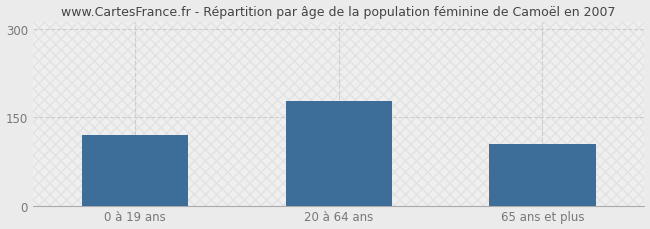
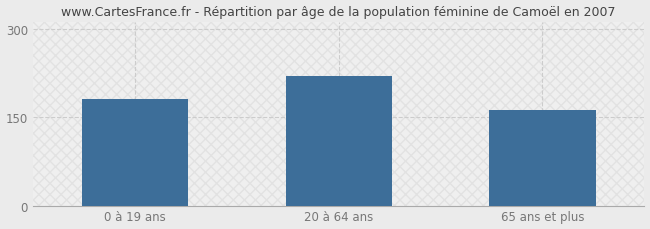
0 à 19 ans: 120 -> 180
20 à 64 ans: 178 -> 220
65 ans et plus: 104 -> 162
